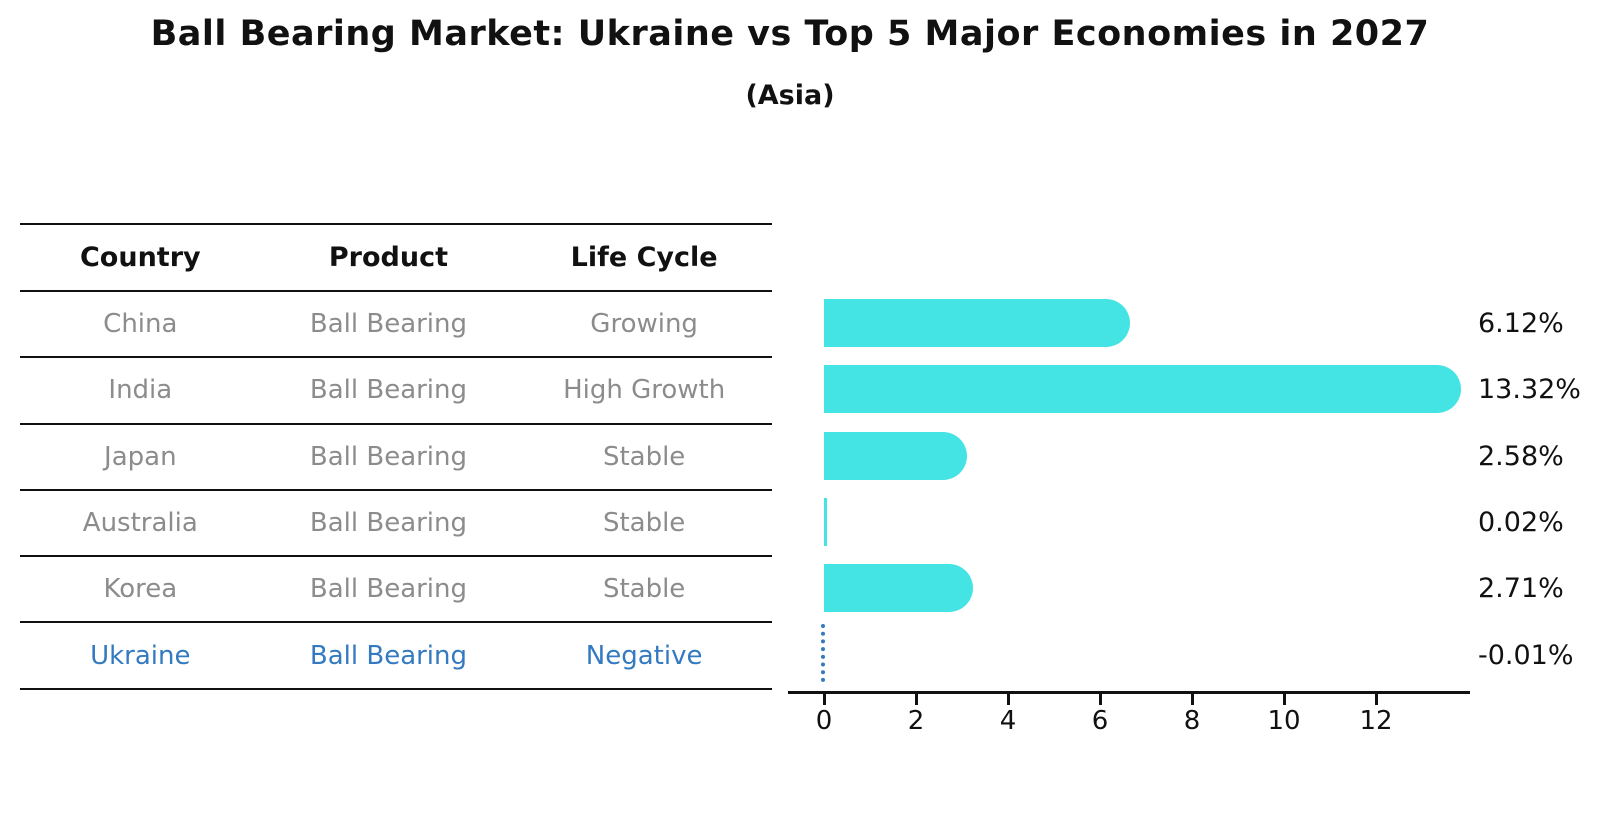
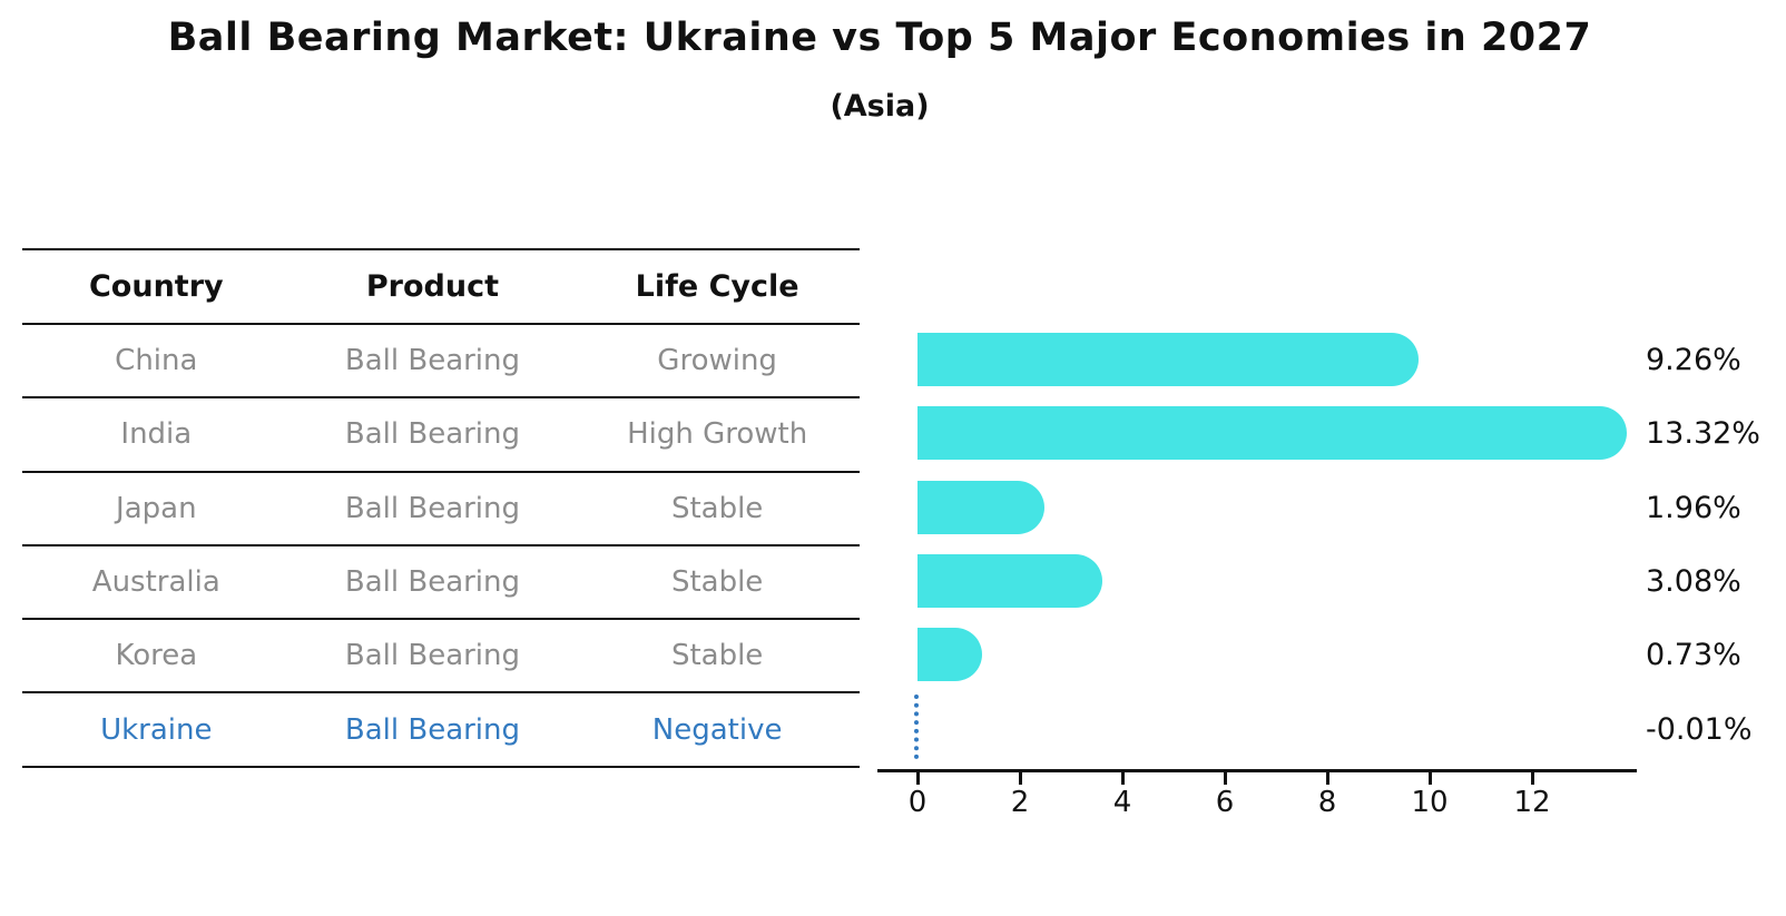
China: 6.12% -> 9.26%
Japan: 2.58% -> 1.96%
Australia: 0.02% -> 3.08%
Korea: 2.71% -> 0.73%
